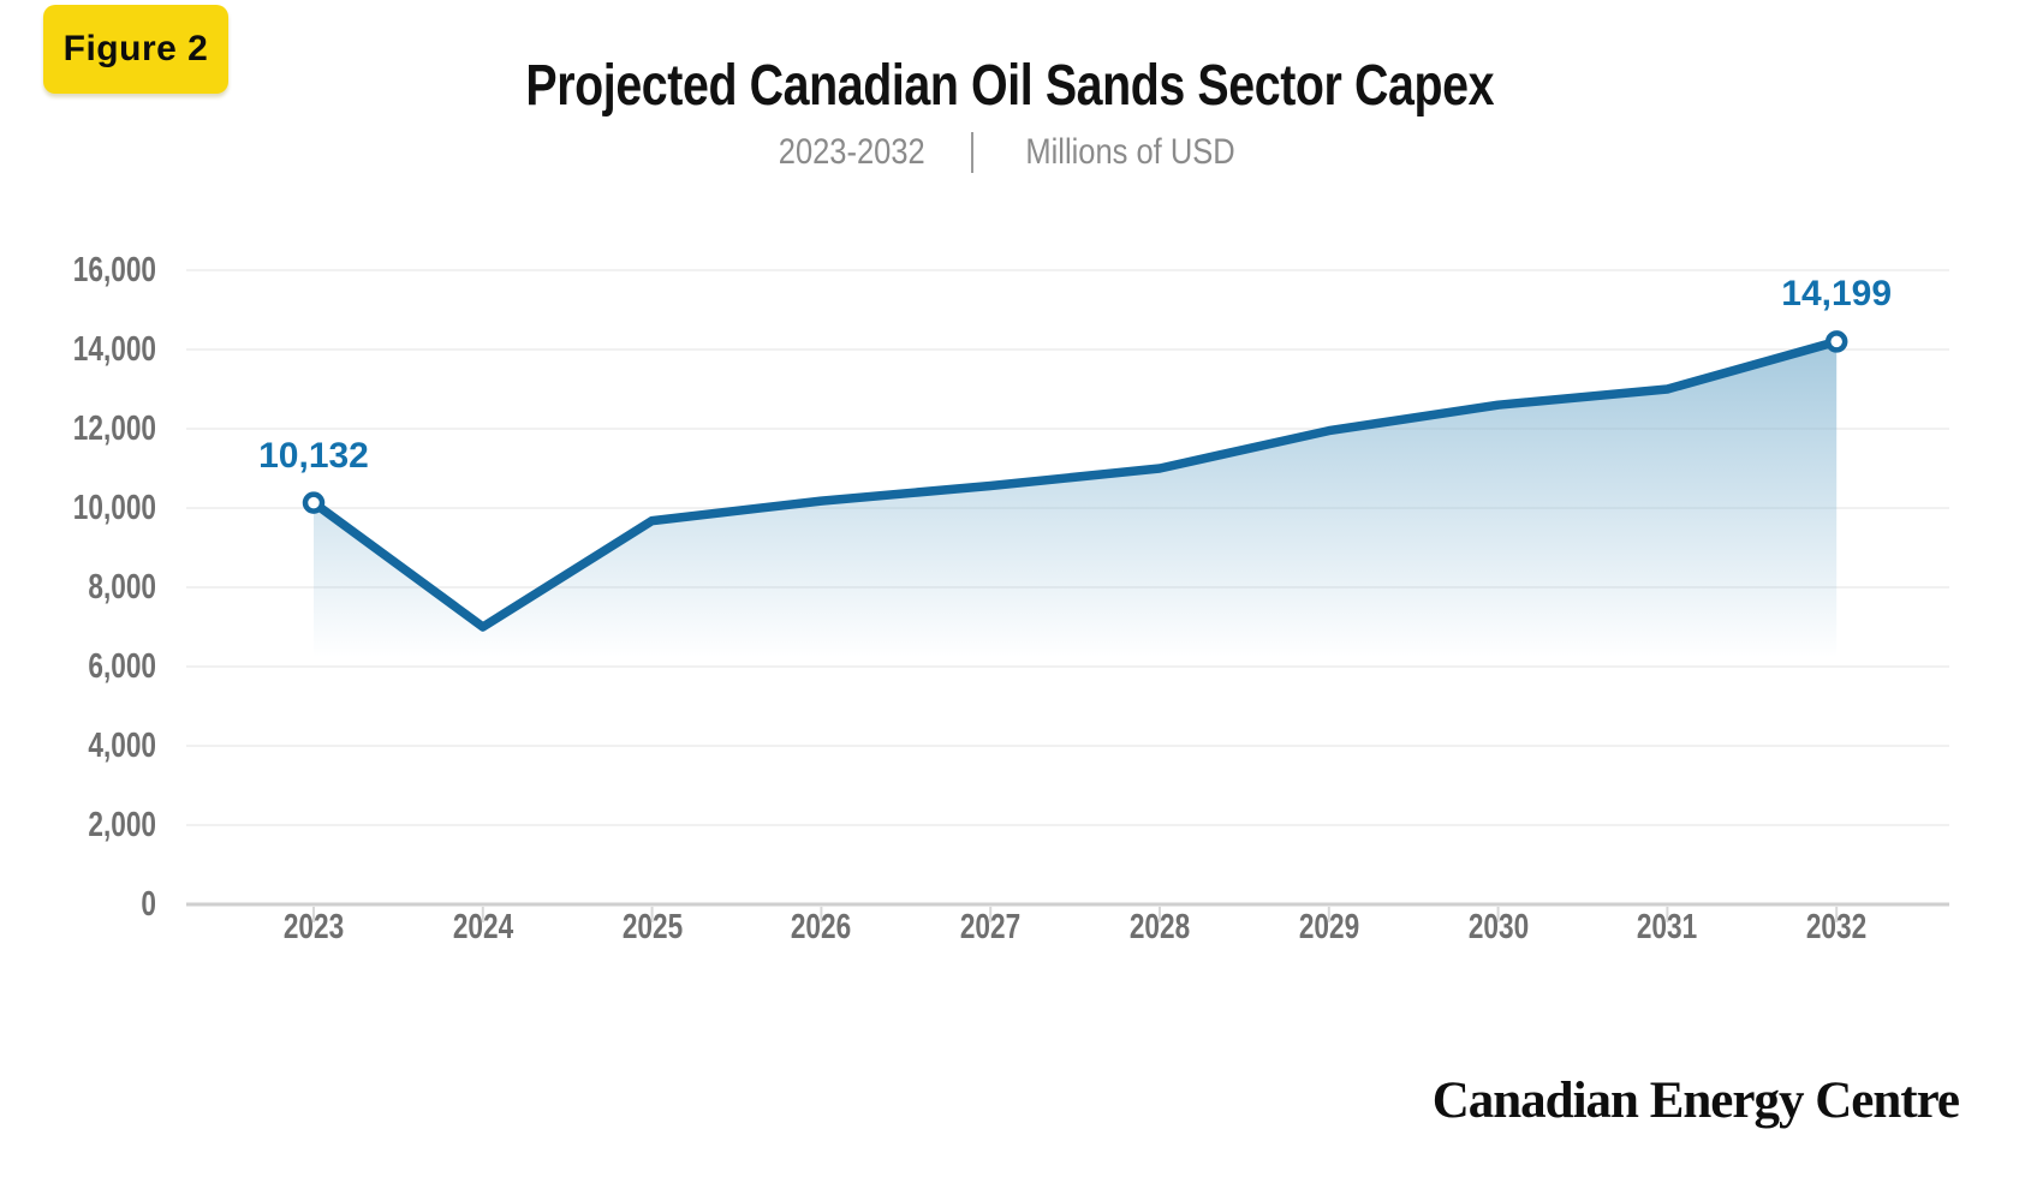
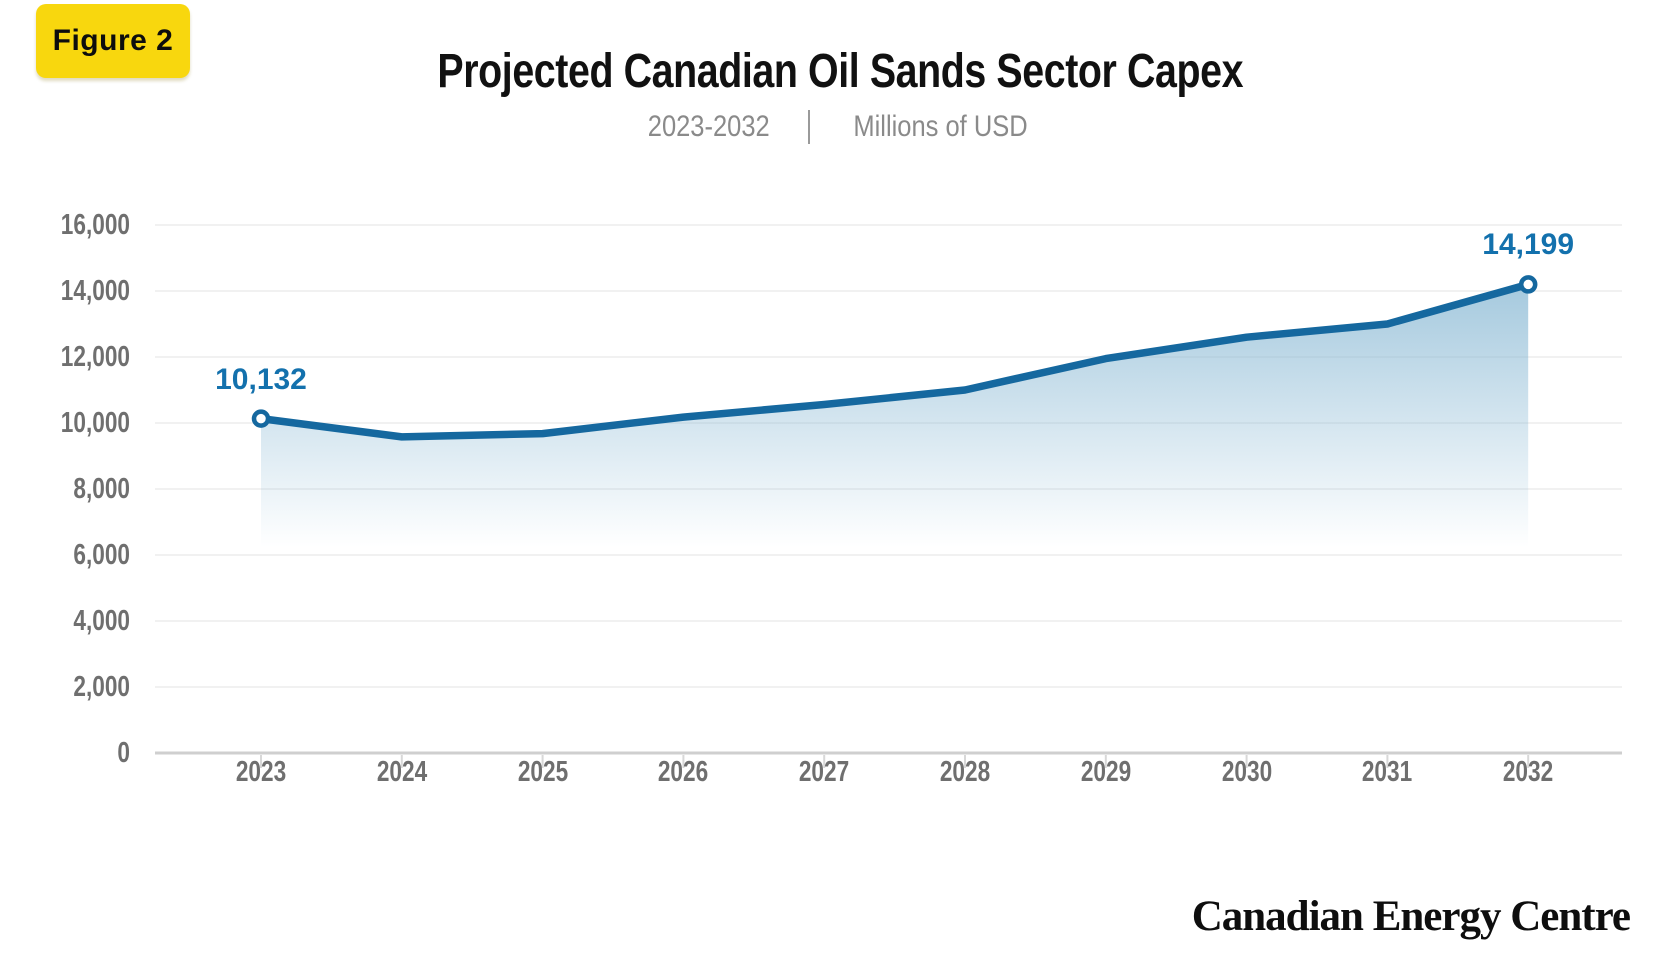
2024: 7000 -> 9600
